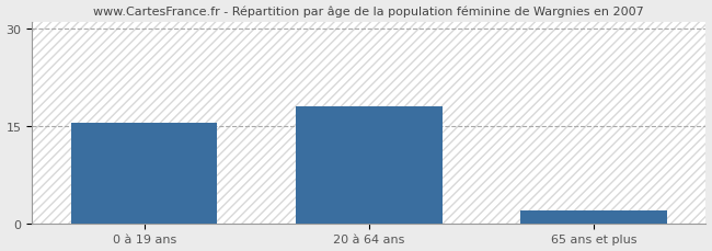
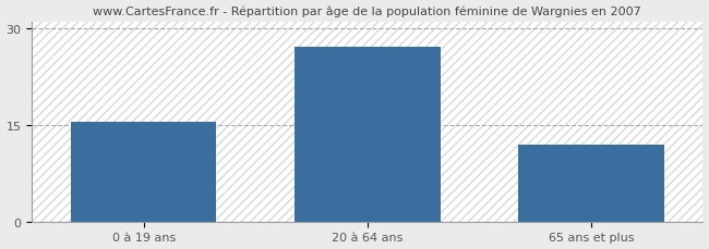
20 à 64 ans: 18.0 -> 27.2
65 ans et plus: 2.0 -> 12.0
